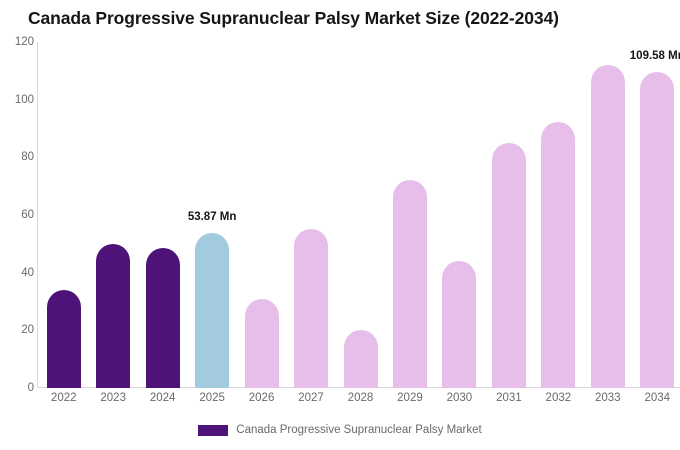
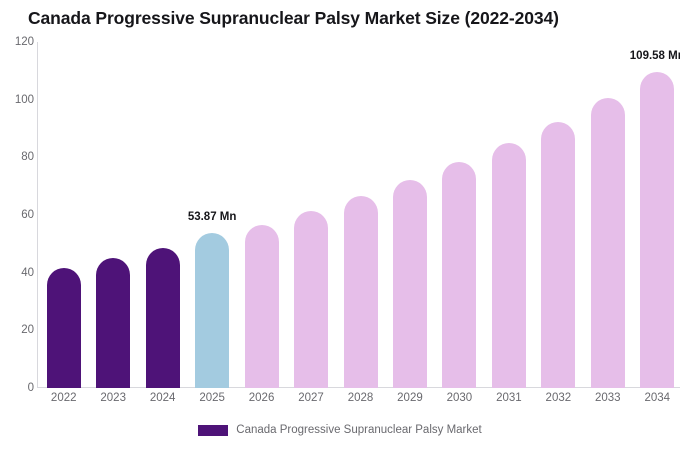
2022: 34 -> 42
2023: 50 -> 45
2026: 31 -> 56
2027: 55 -> 61
2028: 20 -> 67
2030: 44 -> 78
2033: 112 -> 101
